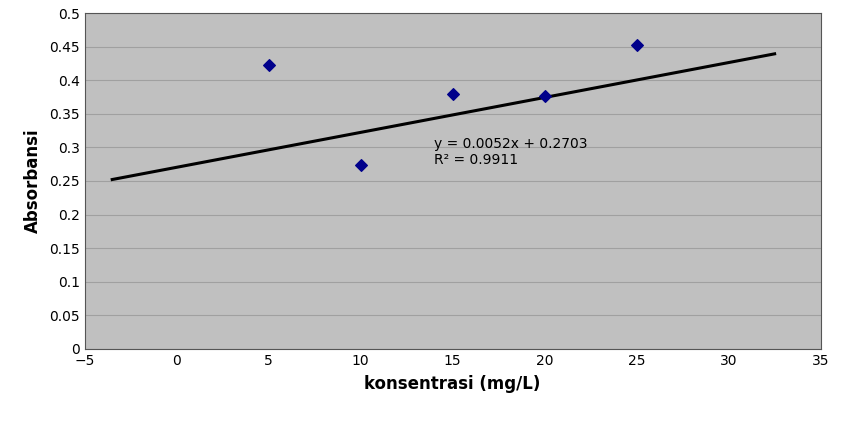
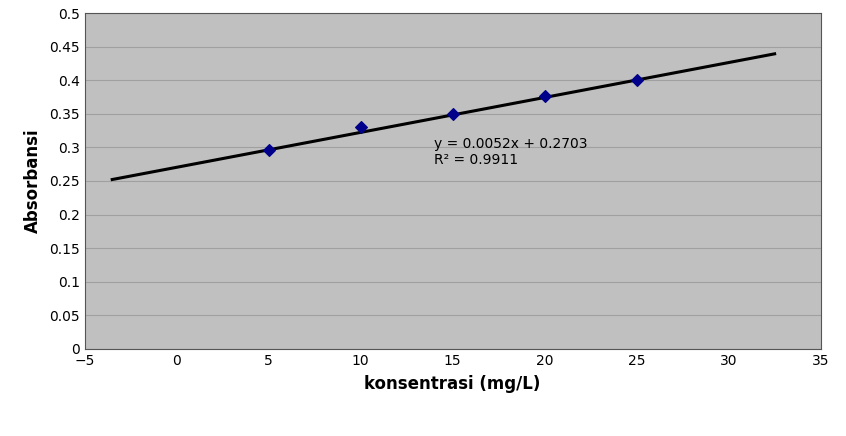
5: 0.422 -> 0.296
10: 0.274 -> 0.330
15: 0.380 -> 0.350
25: 0.452 -> 0.400
